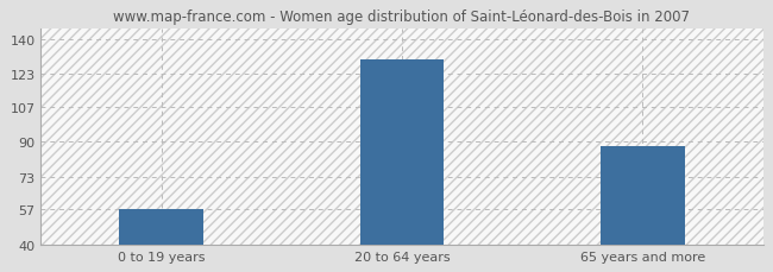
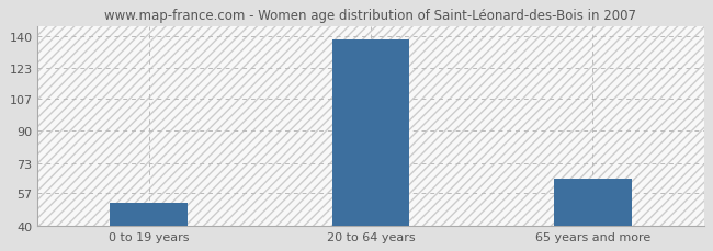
0 to 19 years: 57 -> 52
20 to 64 years: 130 -> 138
65 years and more: 88 -> 65
